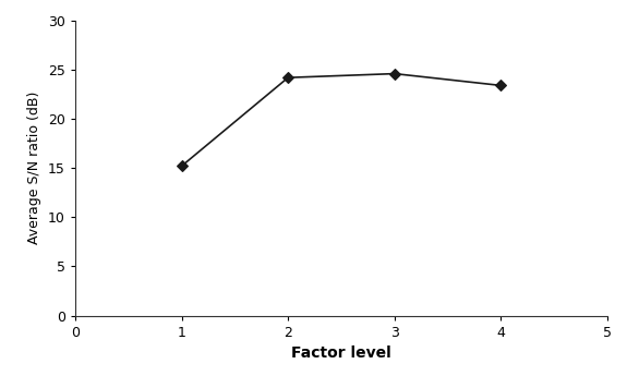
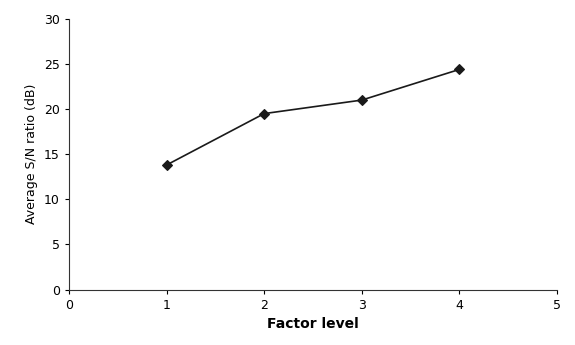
1: 15.2 -> 13.8
2: 24.2 -> 19.5
3: 24.6 -> 21.0
4: 23.4 -> 24.4
